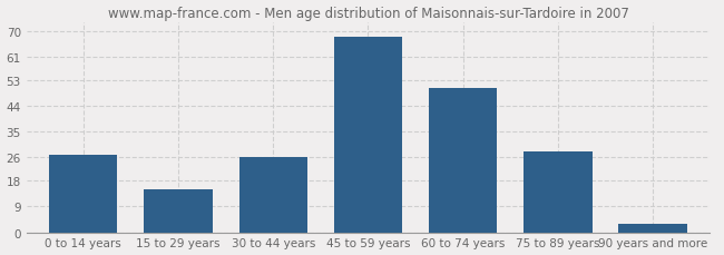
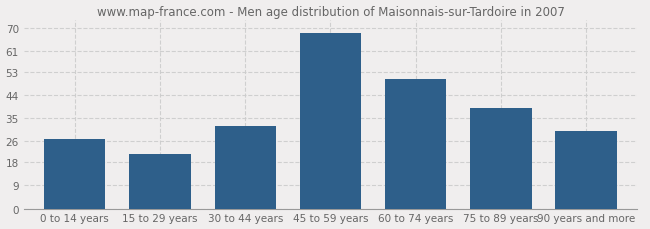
15 to 29 years: 15 -> 21
30 to 44 years: 26 -> 32
75 to 89 years: 28 -> 39
90 years and more: 3 -> 30
